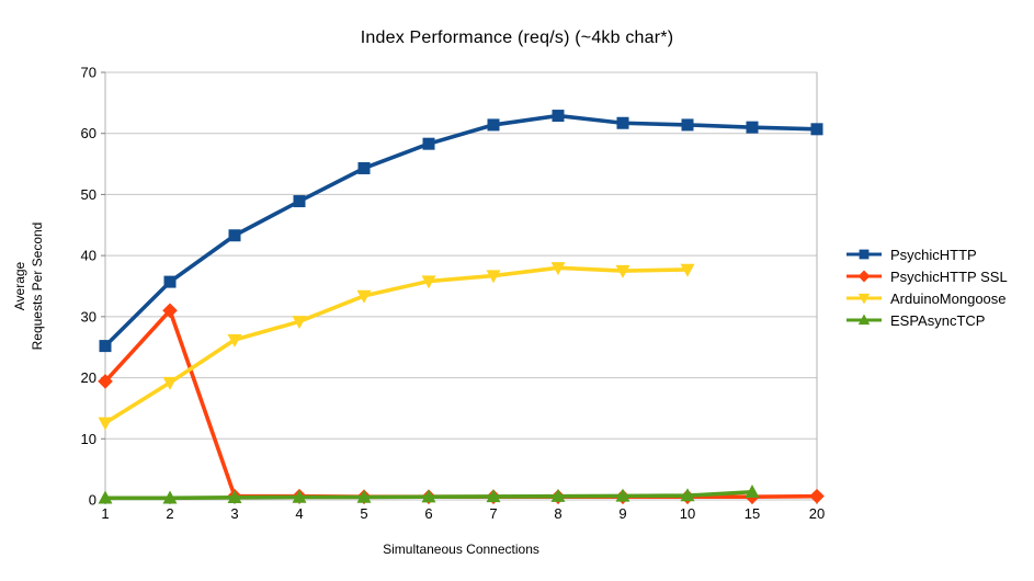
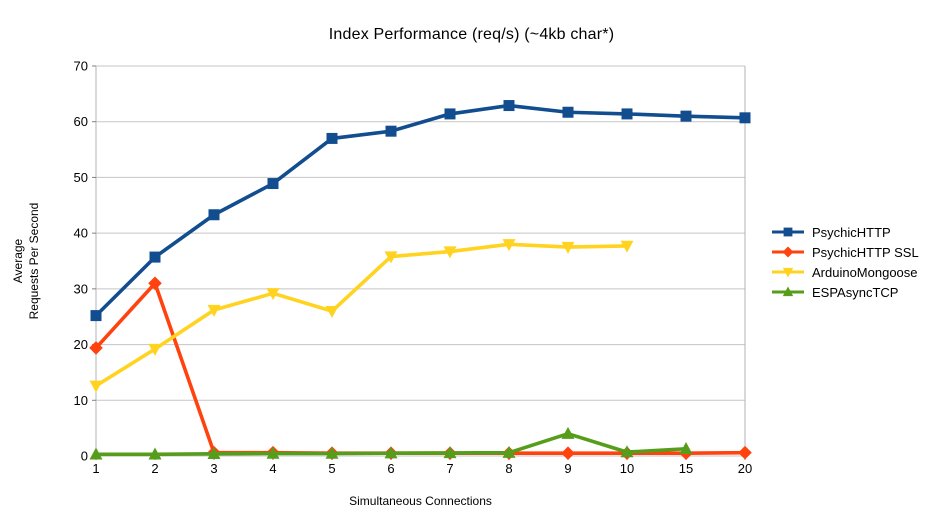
PsychicHTTP/5: 54 -> 57
ArduinoMongoose/5: 33 -> 26
ESPAsyncTCP/9: 1 -> 4
